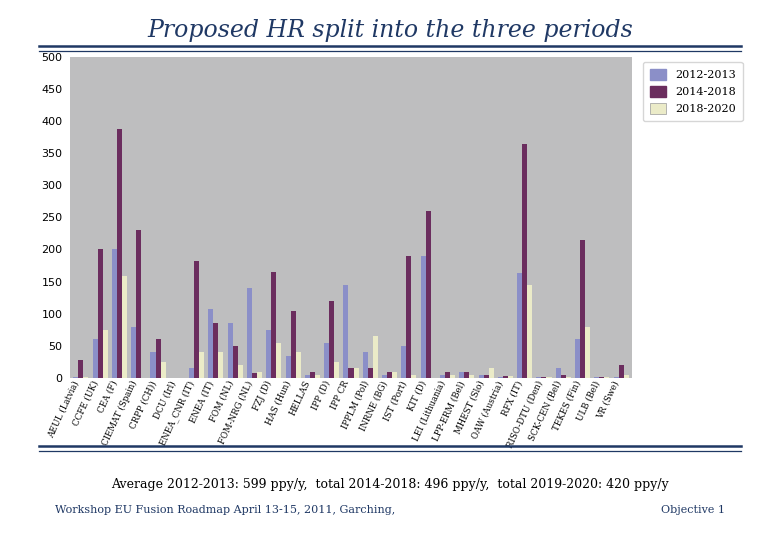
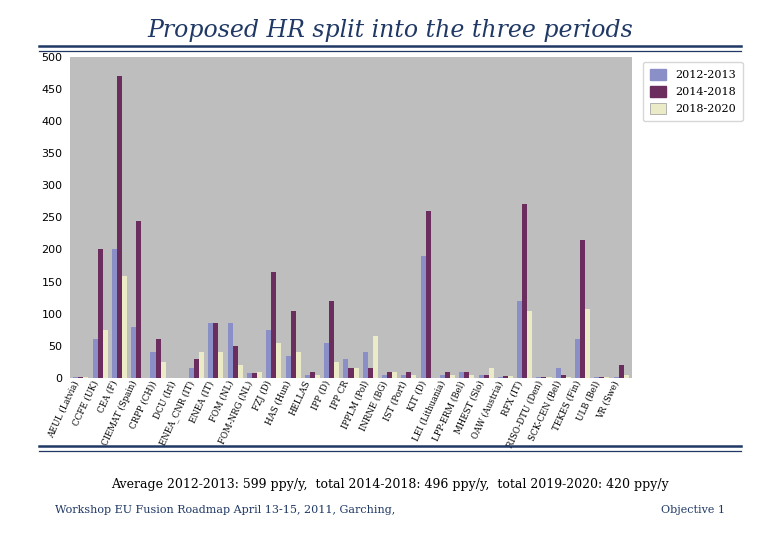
2014-2018/AEUL (Latvia): 28 -> 2
2014-2018/CEA (F): 388 -> 470
2014-2018/CIEMAT (Spain): 230 -> 245
2014-2018/ENEA_CNR (IT): 182 -> 30
2012-2013/ENEA (IT): 108 -> 85
2012-2013/FOM-NRG (NL): 140 -> 8
2012-2013/IPP CR: 144 -> 30
2012-2013/IST (Port): 50 -> 5
2014-2018/IST (Port): 190 -> 10
2012-2013/RFX (IT): 164 -> 120
2014-2018/RFX (IT): 364 -> 270
2018-2020/RFX (IT): 144 -> 105
2018-2020/TEKES (Fin): 80 -> 108
